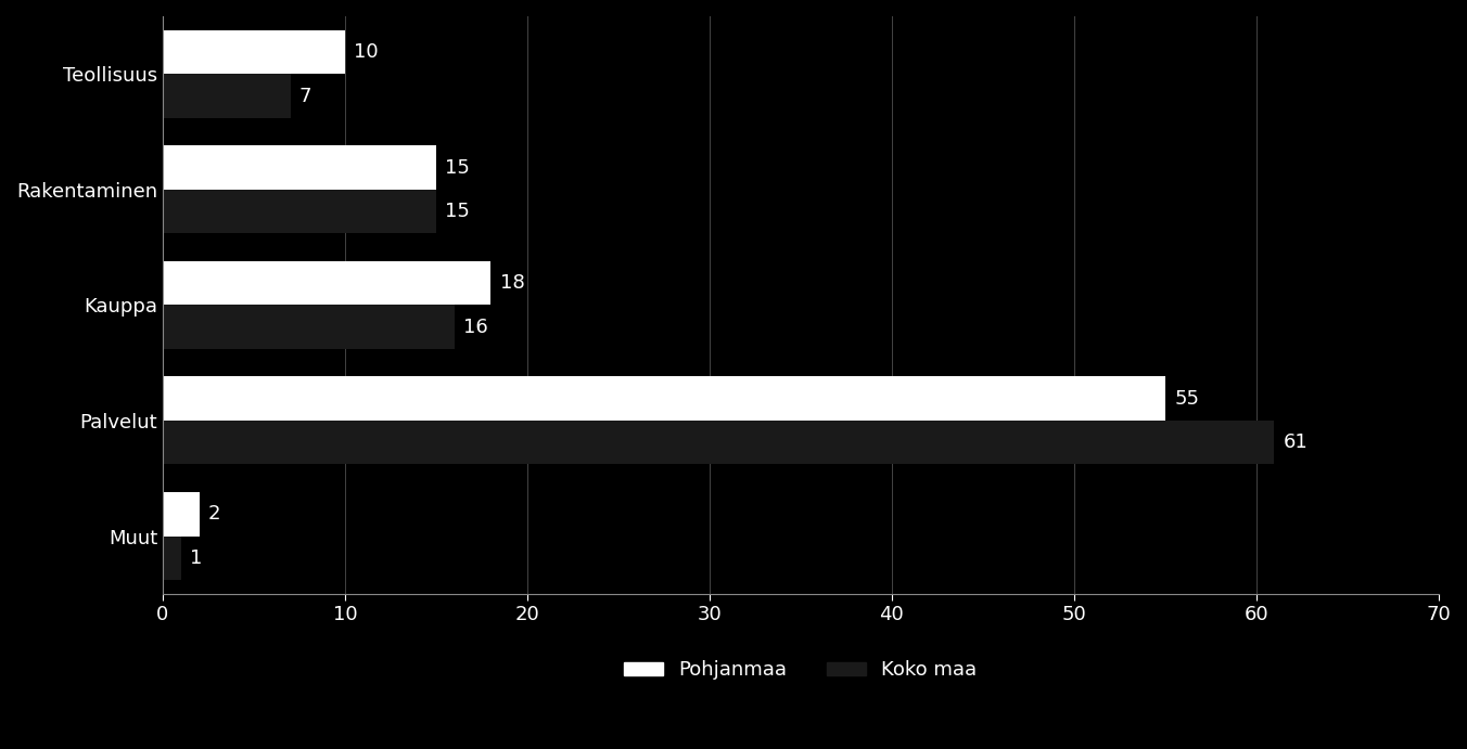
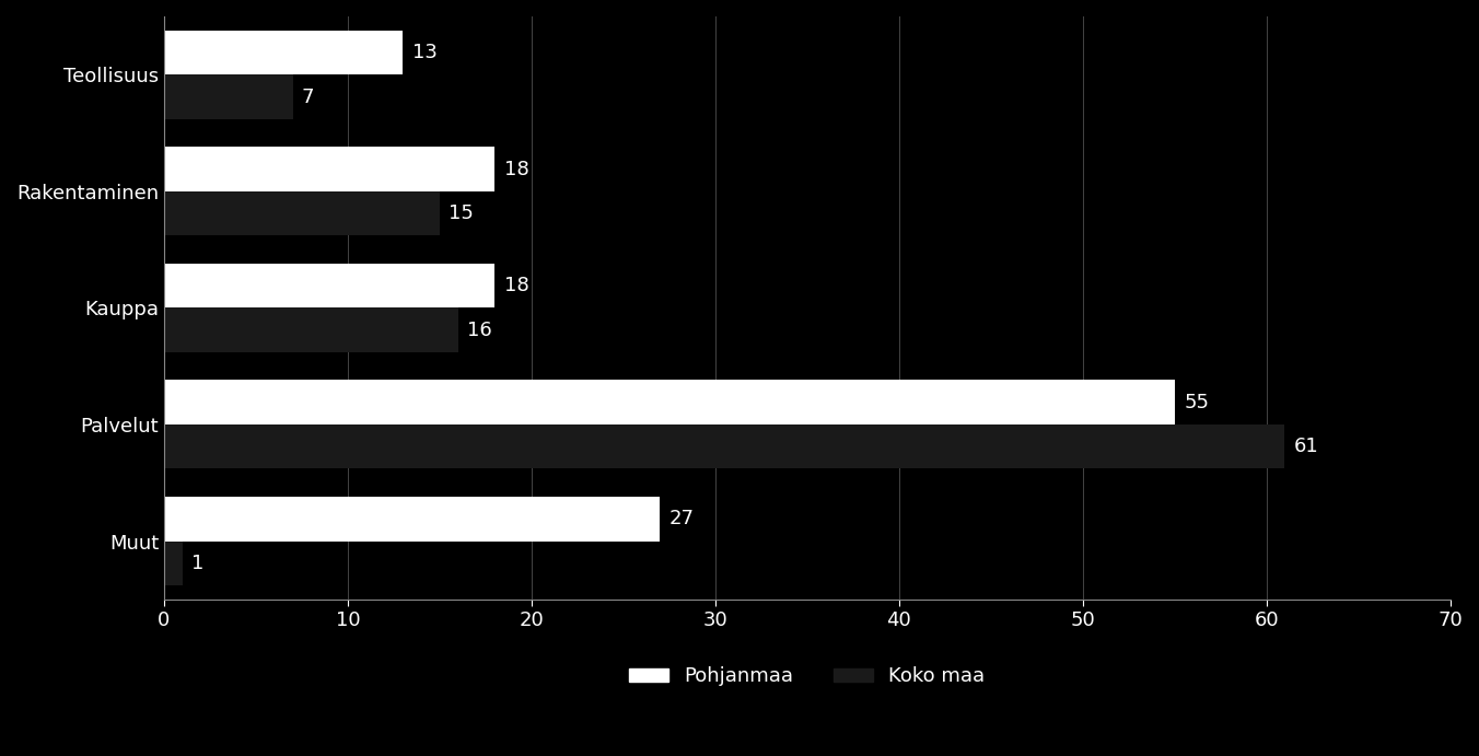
Pohjanmaa/Teollisuus: 10 -> 13
Pohjanmaa/Rakentaminen: 15 -> 18
Pohjanmaa/Muut: 2 -> 27
